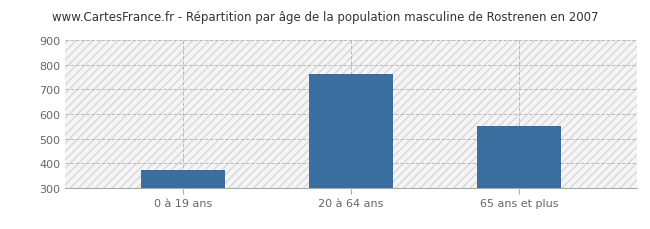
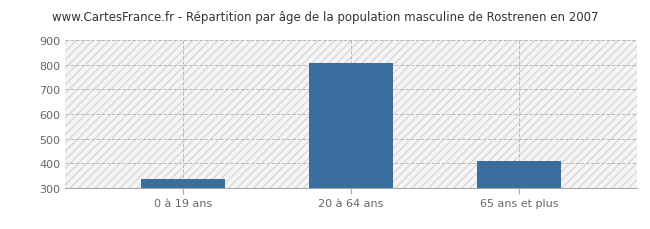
0 à 19 ans: 370 -> 335
20 à 64 ans: 765 -> 806
65 ans et plus: 550 -> 410
